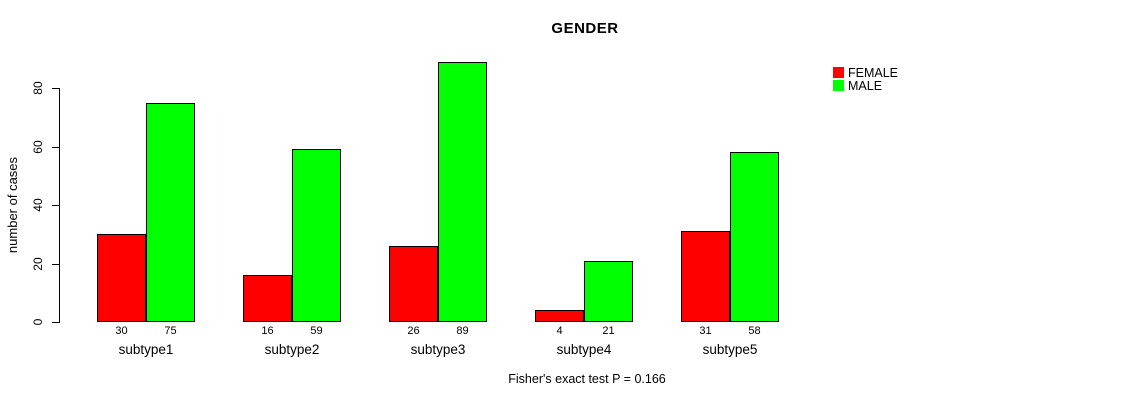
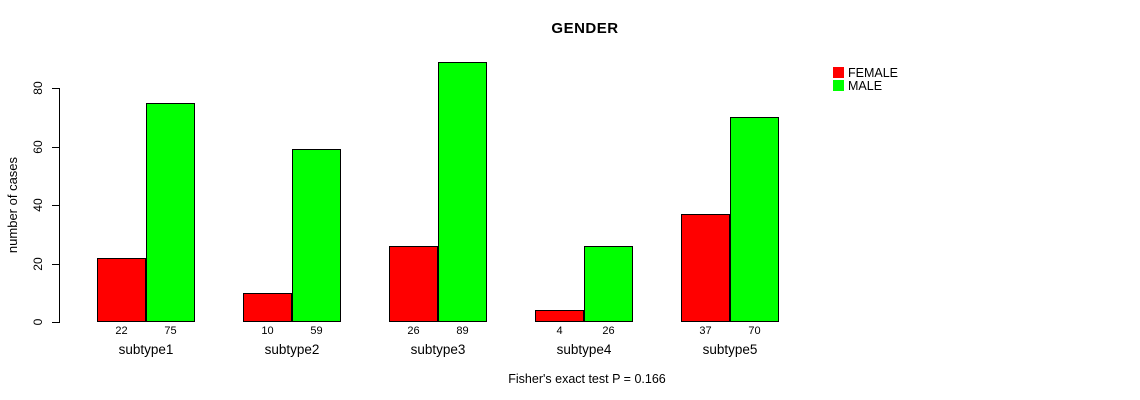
FEMALE/subtype1: 30 -> 22
FEMALE/subtype2: 16 -> 10
MALE/subtype4: 21 -> 26
FEMALE/subtype5: 31 -> 37
MALE/subtype5: 58 -> 70
